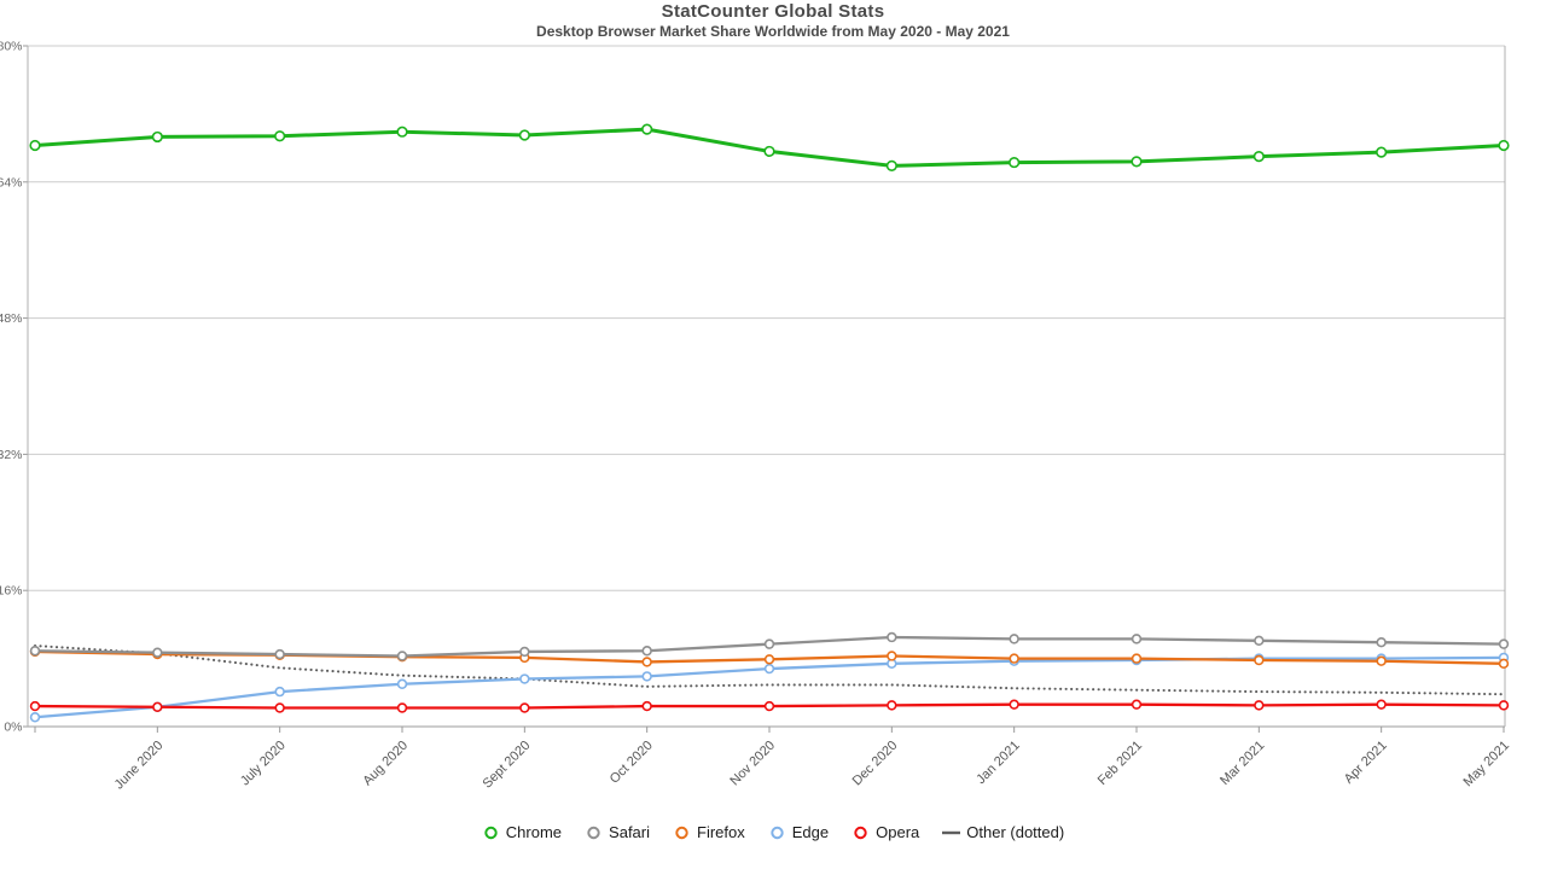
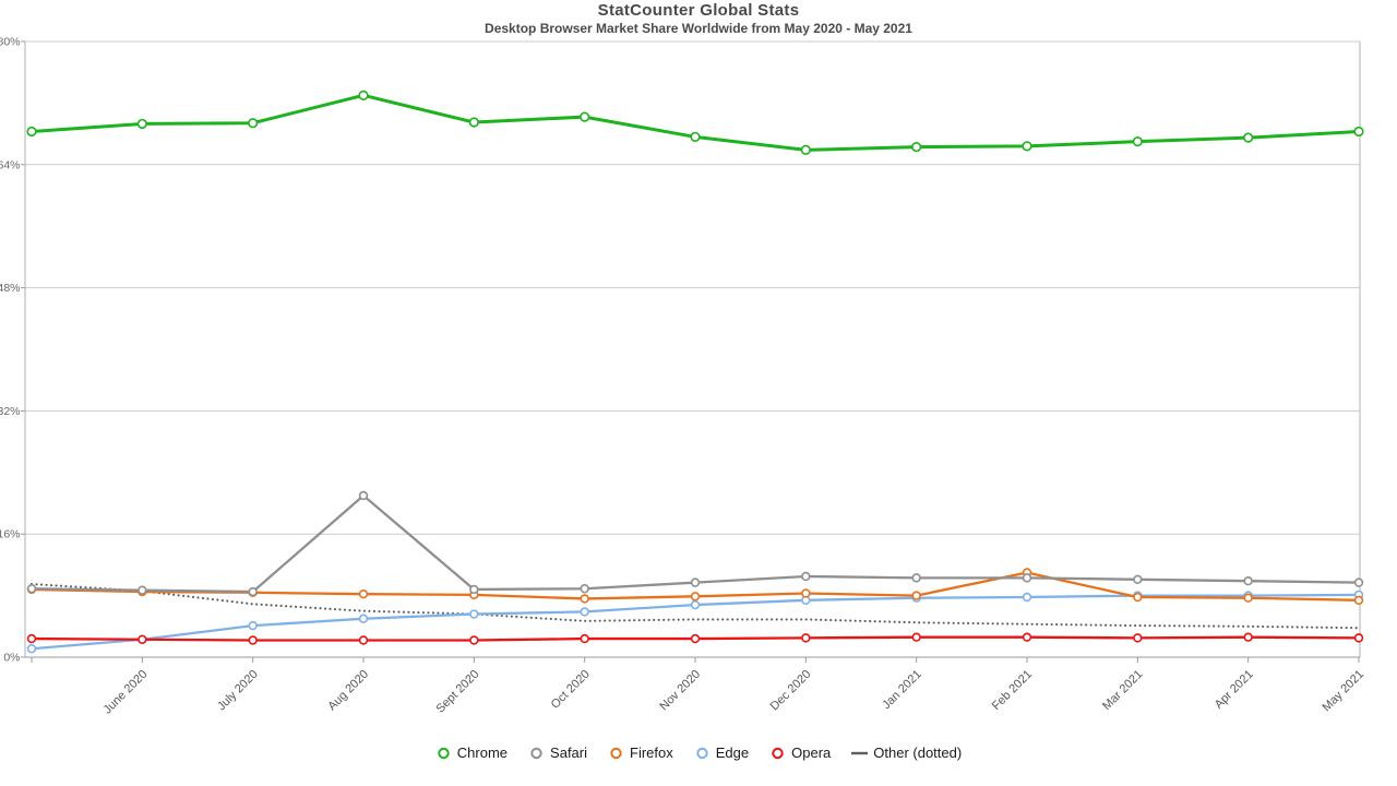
Chrome/Aug 2020: 70% -> 73%
Safari/Aug 2020: 8% -> 21%
Firefox/Feb 2021: 8% -> 11%
